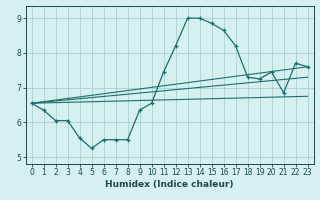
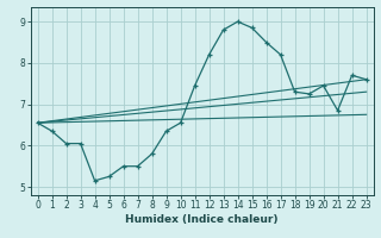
4: 5.55 -> 5.15
8: 5.50 -> 5.80
13: 9.00 -> 8.80
16: 8.65 -> 8.50
